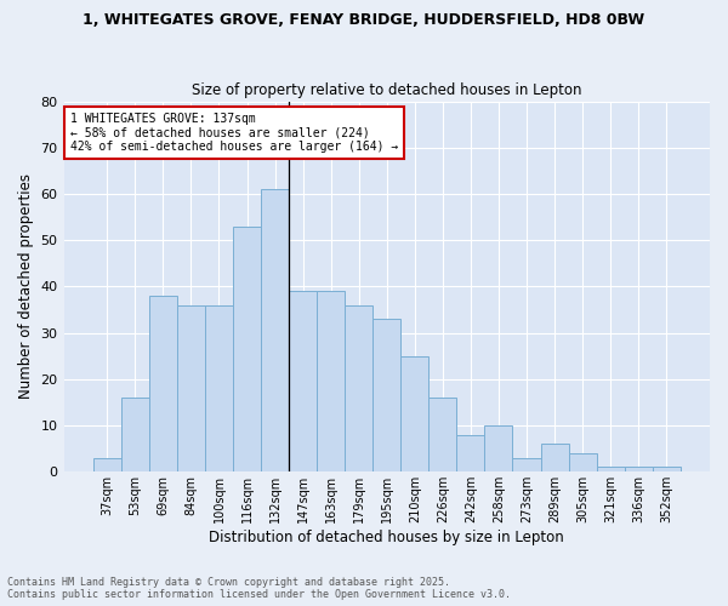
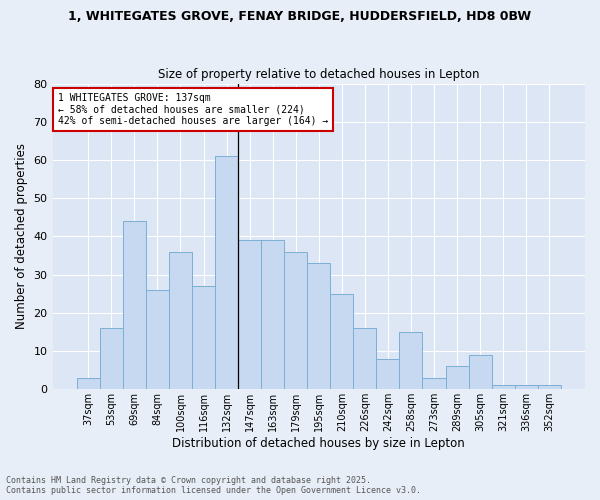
69sqm: 38 -> 44
84sqm: 36 -> 26
116sqm: 53 -> 27
258sqm: 10 -> 15
305sqm: 4 -> 9
